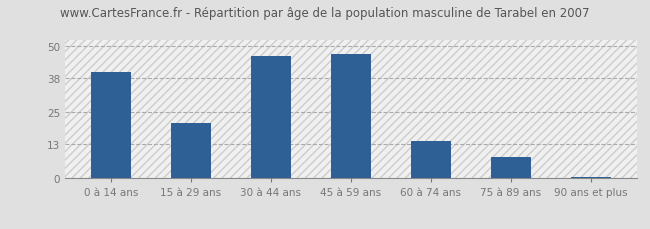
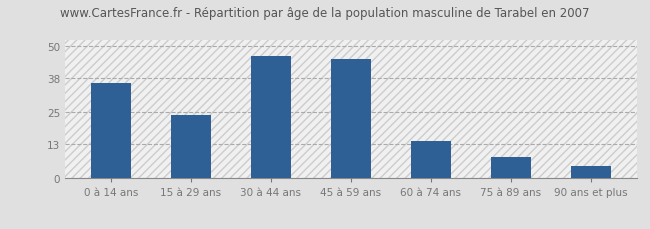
0 à 14 ans: 40.0 -> 36.0
15 à 29 ans: 21.0 -> 24.0
45 à 59 ans: 47.0 -> 45.0
90 ans et plus: 0.5 -> 4.5
